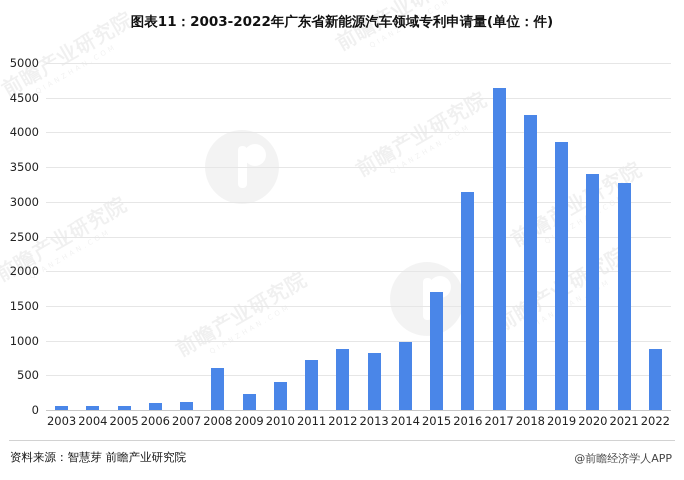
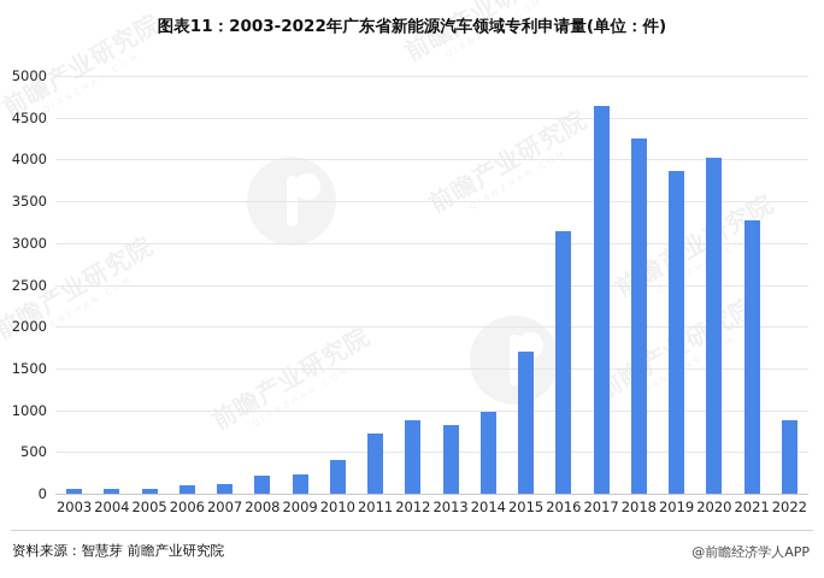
2008: 600 -> 200
2020: 3400 -> 4000
